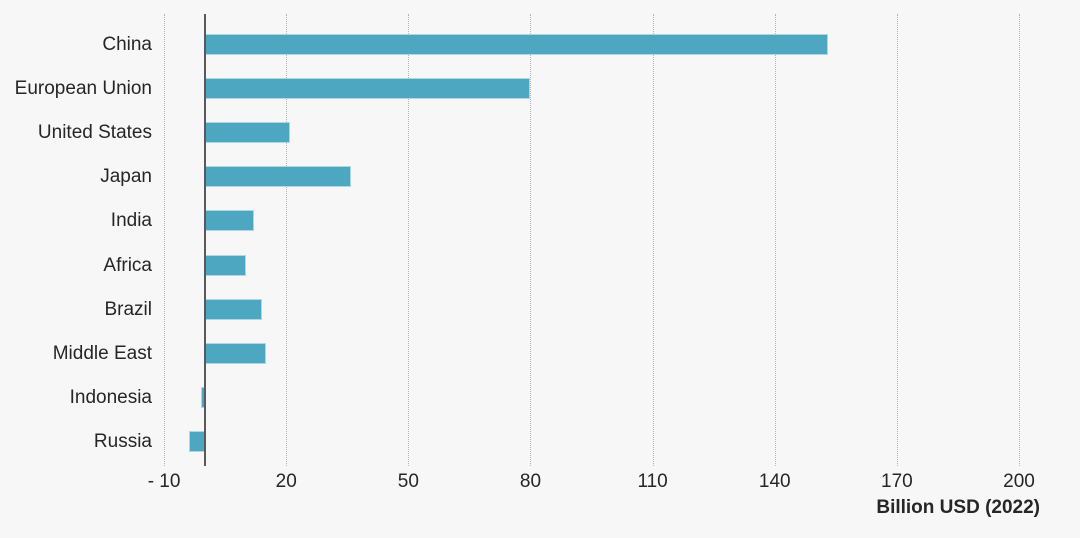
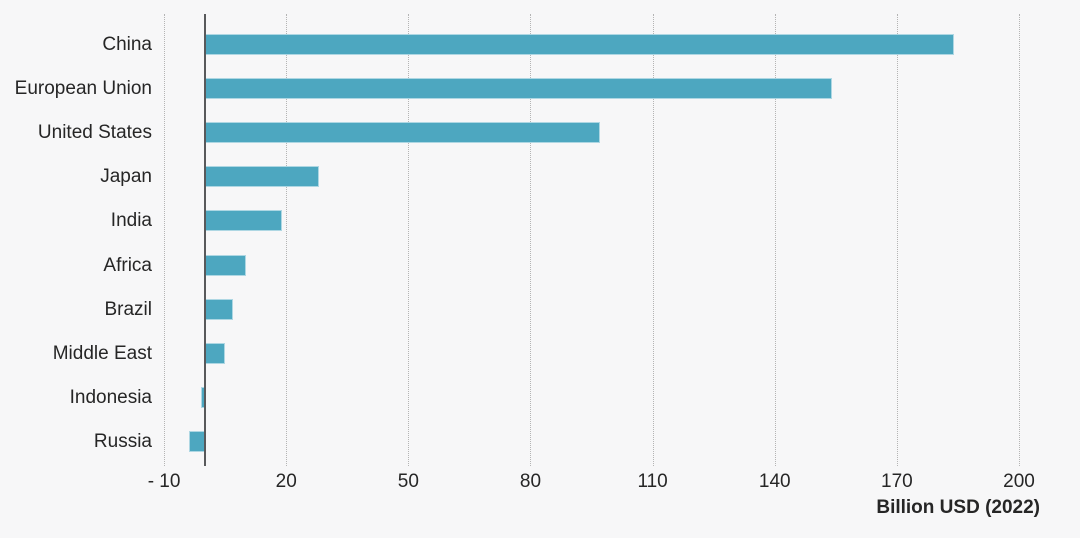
China: 153 -> 184
European Union: 80 -> 154
United States: 21 -> 97
Japan: 36 -> 28
India: 12 -> 19
Brazil: 14 -> 7
Middle East: 15 -> 5
